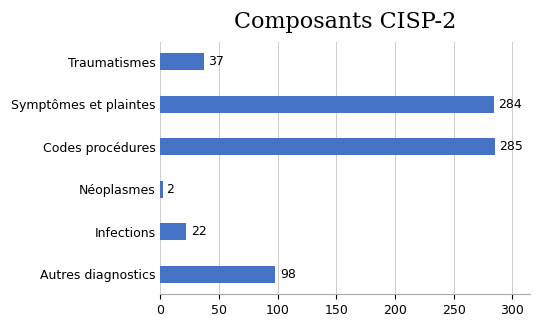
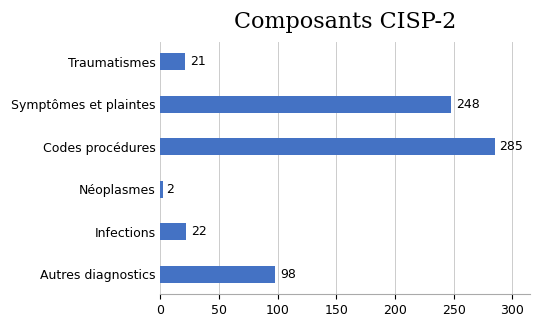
Traumatismes: 37 -> 21
Symptômes et plaintes: 284 -> 248
